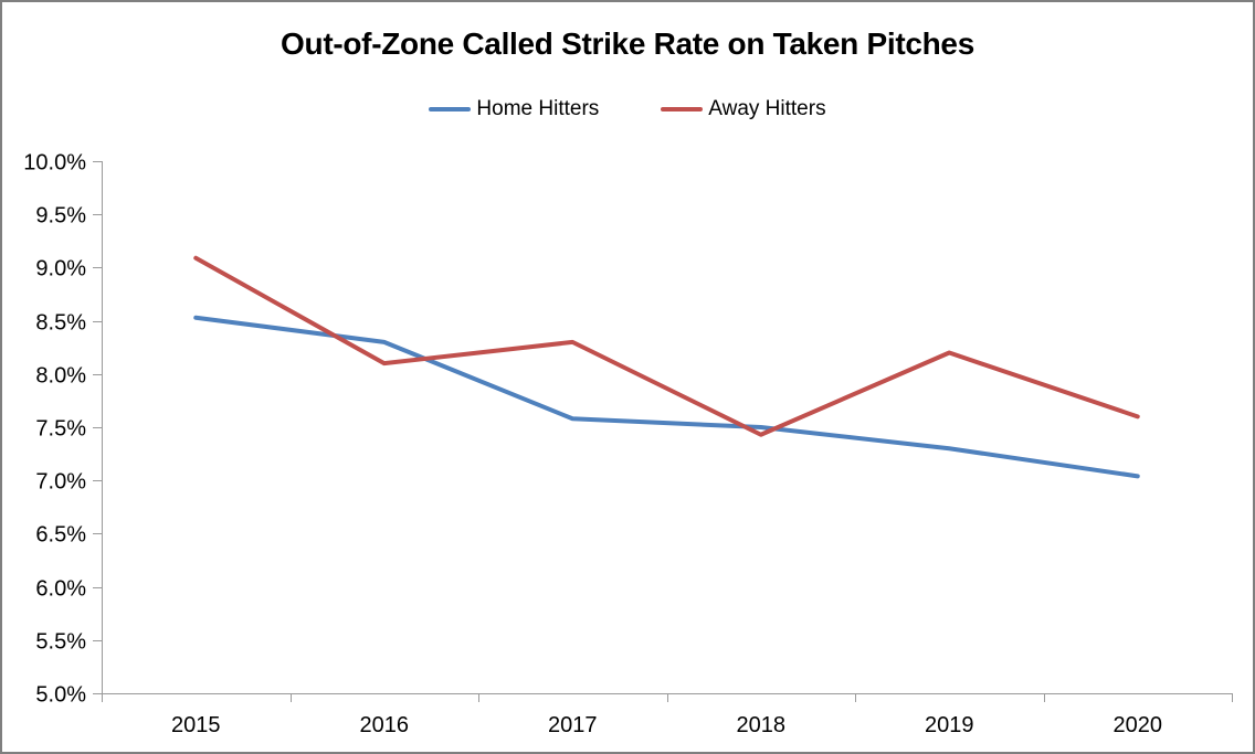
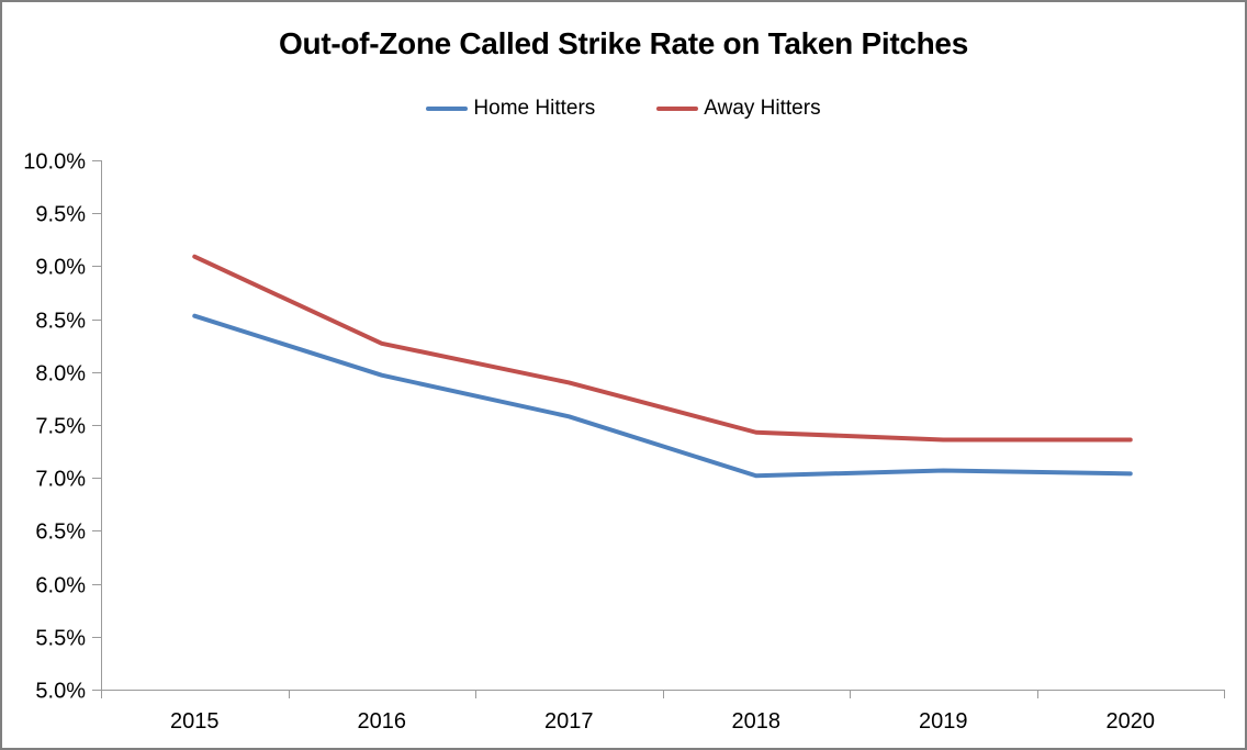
Home Hitters/2016: 8.3% -> 8.0%
Away Hitters/2016: 8.1% -> 8.3%
Away Hitters/2017: 8.3% -> 7.9%
Home Hitters/2018: 7.5% -> 7.0%
Home Hitters/2019: 7.3% -> 7.1%
Away Hitters/2019: 8.2% -> 7.4%
Away Hitters/2020: 7.6% -> 7.4%
